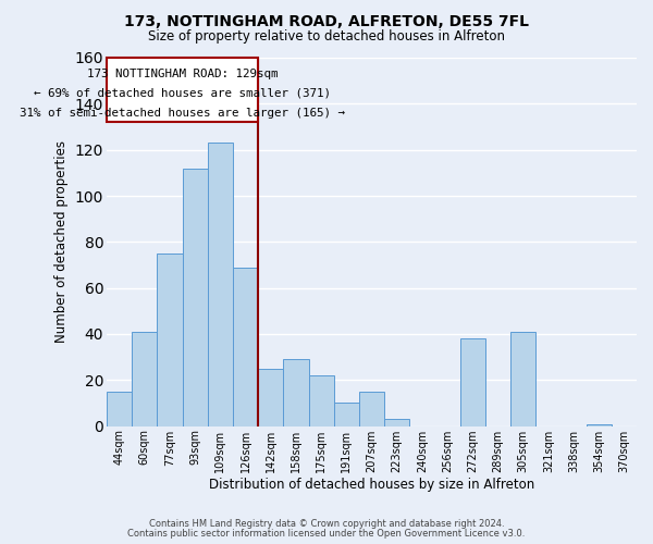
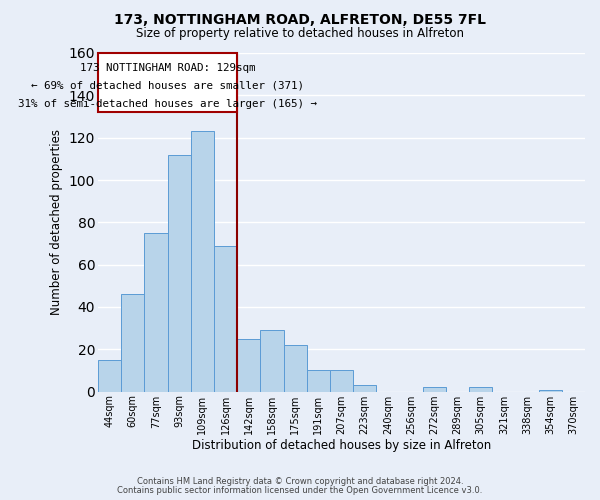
60sqm: 41 -> 46
207sqm: 15 -> 10
272sqm: 38 -> 2
305sqm: 41 -> 2
